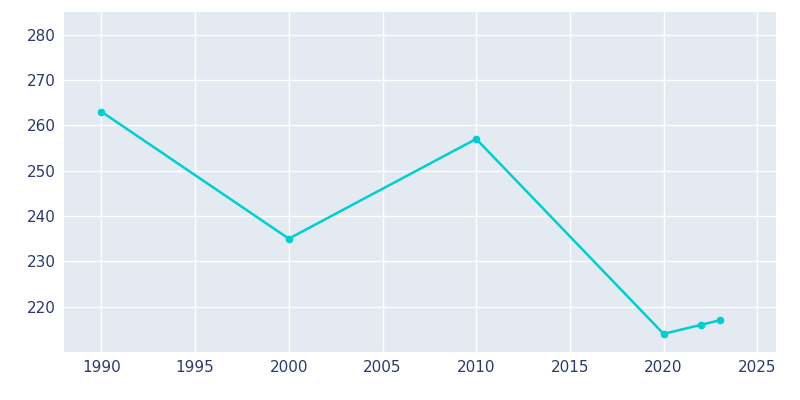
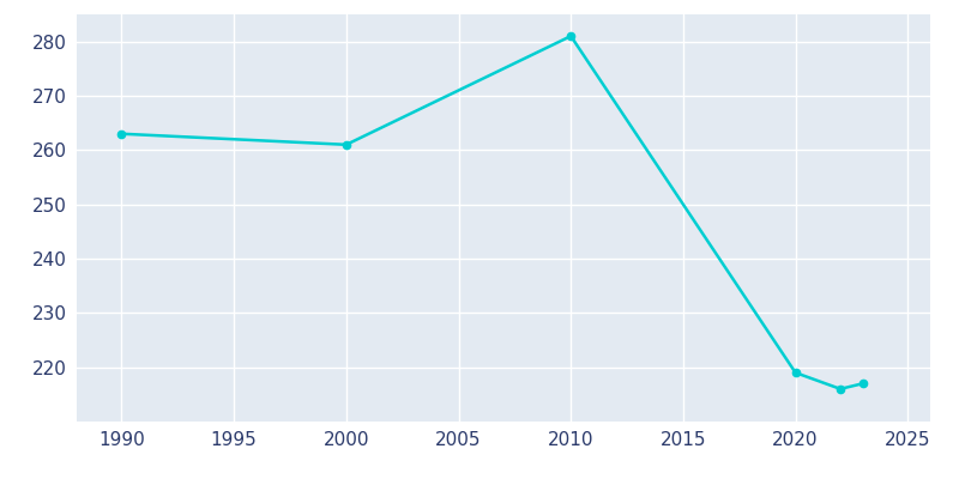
2000: 235 -> 261
2010: 257 -> 281
2020: 214 -> 219
